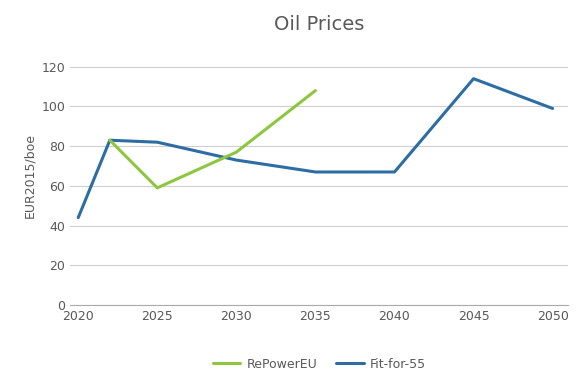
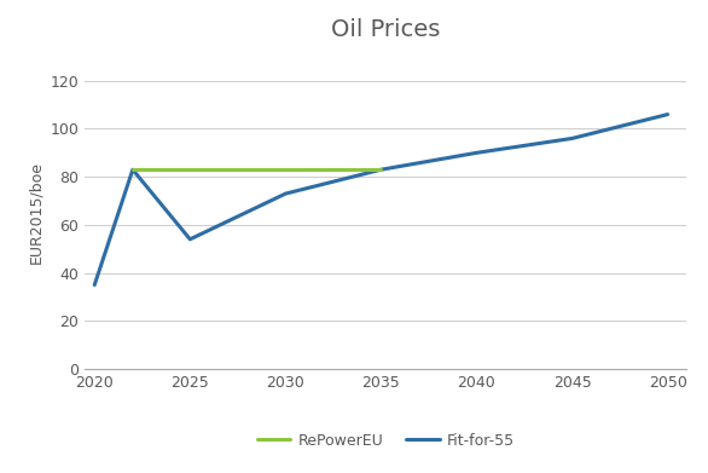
Fit-for-55/2020: 44 -> 35
RePowerEU/2025: 59 -> 83
Fit-for-55/2025: 82 -> 54
RePowerEU/2030: 77 -> 83
RePowerEU/2035: 108 -> 83
Fit-for-55/2035: 67 -> 83
Fit-for-55/2040: 67 -> 90
Fit-for-55/2045: 114 -> 96
Fit-for-55/2050: 99 -> 106
